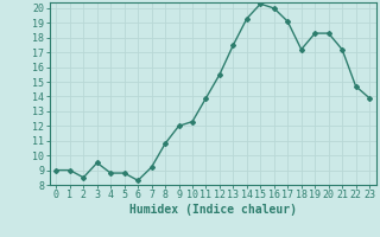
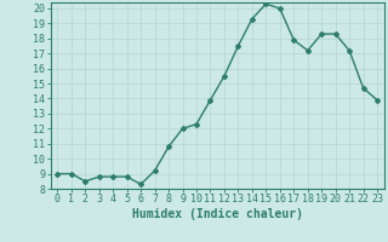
3: 9.5 -> 8.8
17: 19.1 -> 17.9
